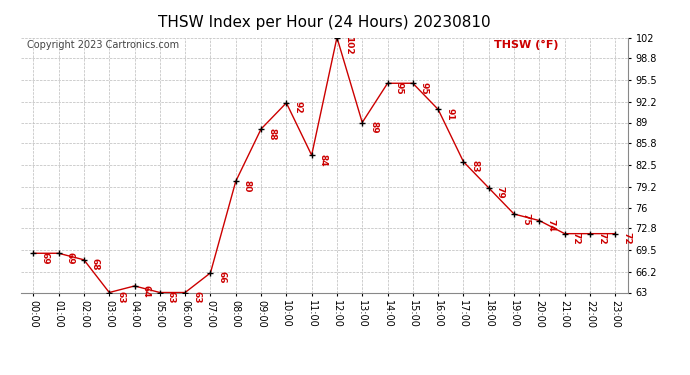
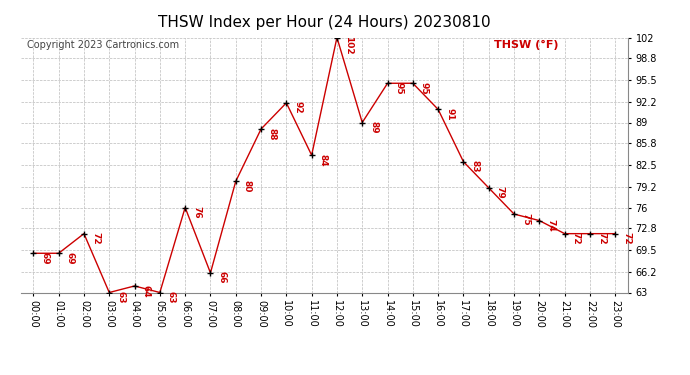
02:00: 68 -> 72
06:00: 63 -> 76
